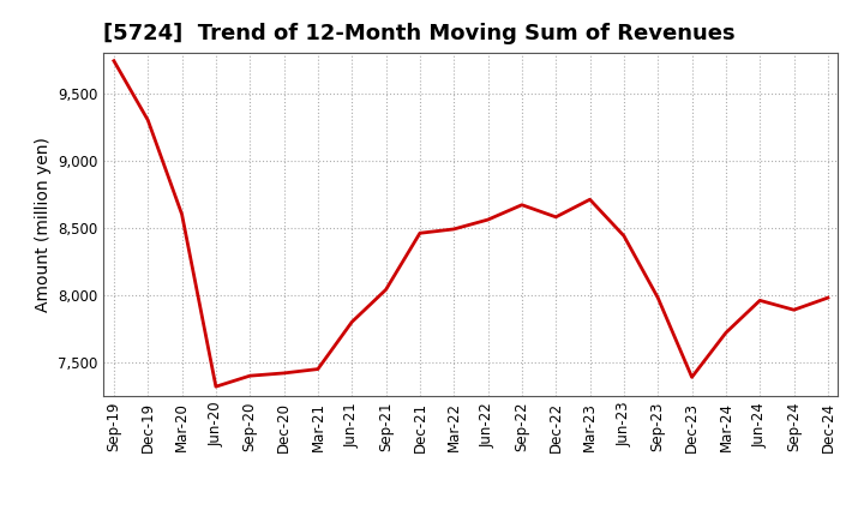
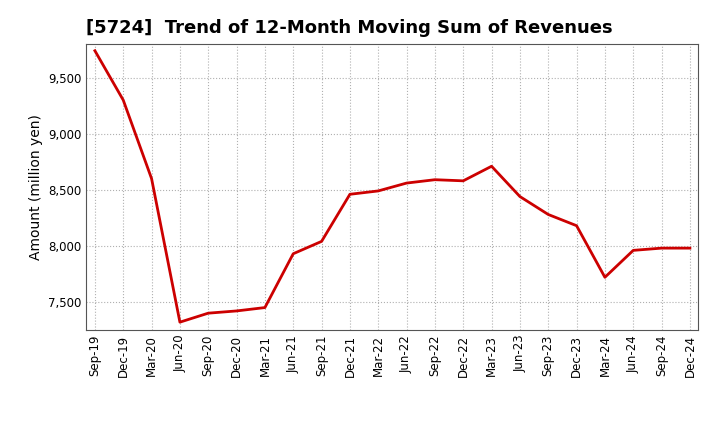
Jun-21: 7,800 -> 7,930
Sep-22: 8,670 -> 8,590
Sep-23: 7,980 -> 8,280
Dec-23: 7,390 -> 8,180
Sep-24: 7,890 -> 7,980
